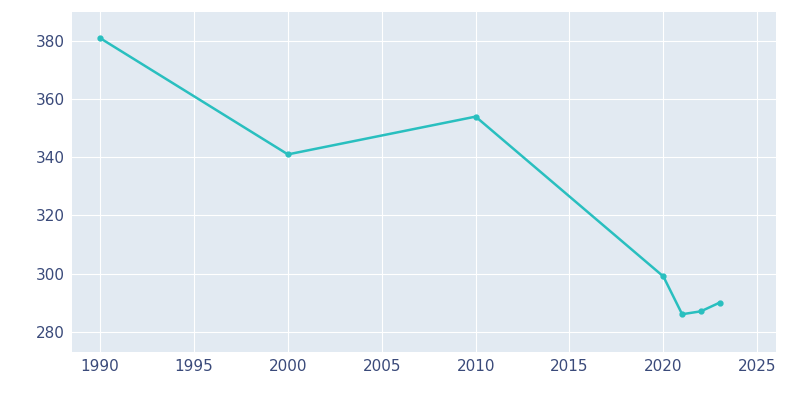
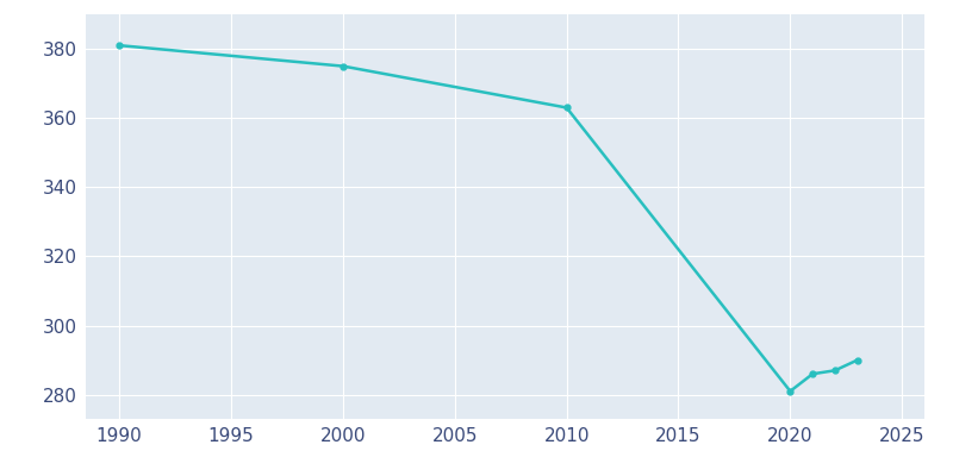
2000: 341 -> 375
2010: 354 -> 363
2020: 299 -> 281
